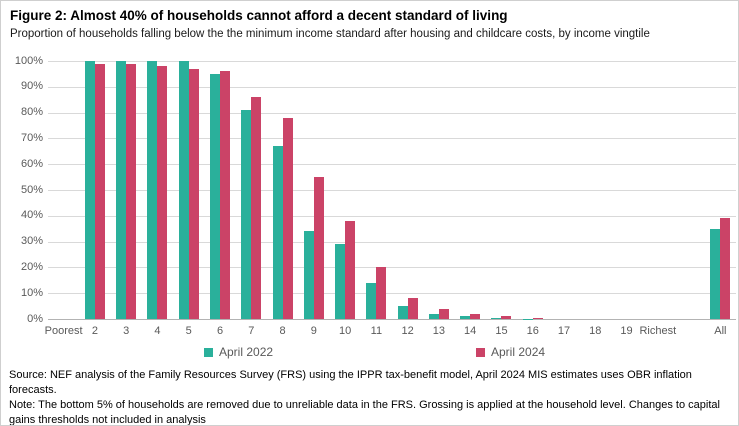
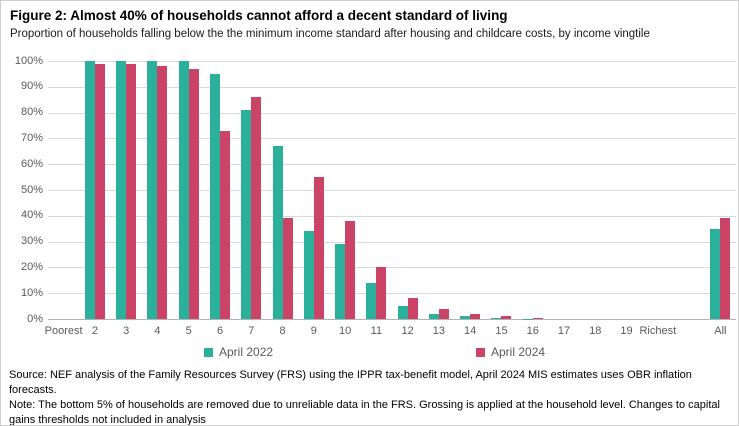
April 2024/6: 96% -> 73%
April 2024/8: 78% -> 39%
